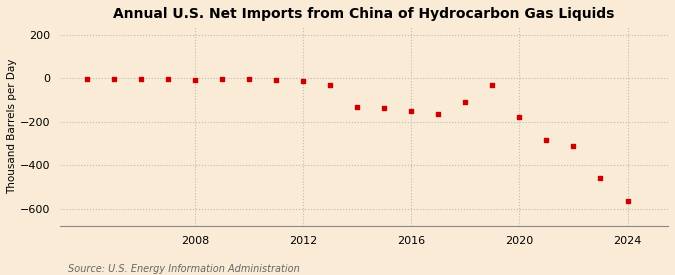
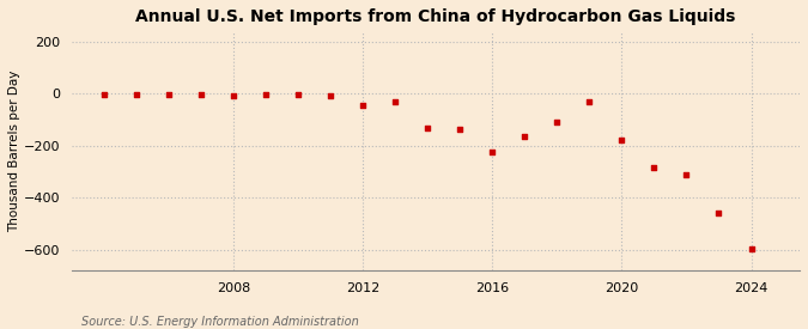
2012: -10 -> -45
2016: -150 -> -225
2024: -565 -> -595
